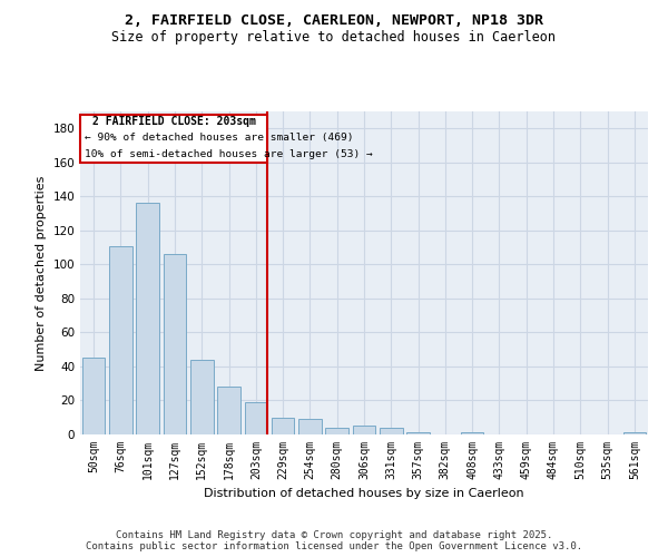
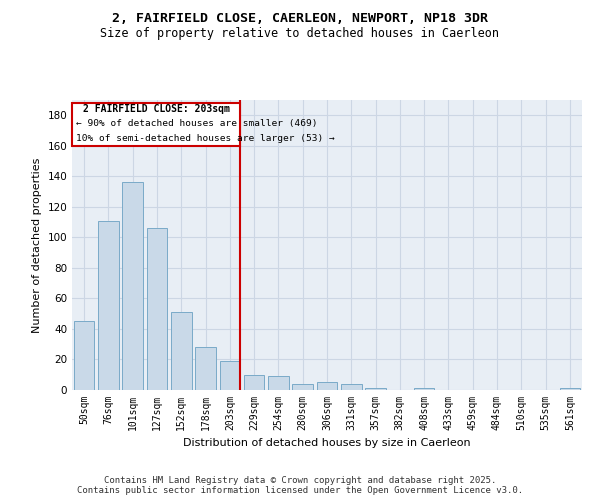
152sqm: 44 -> 51
